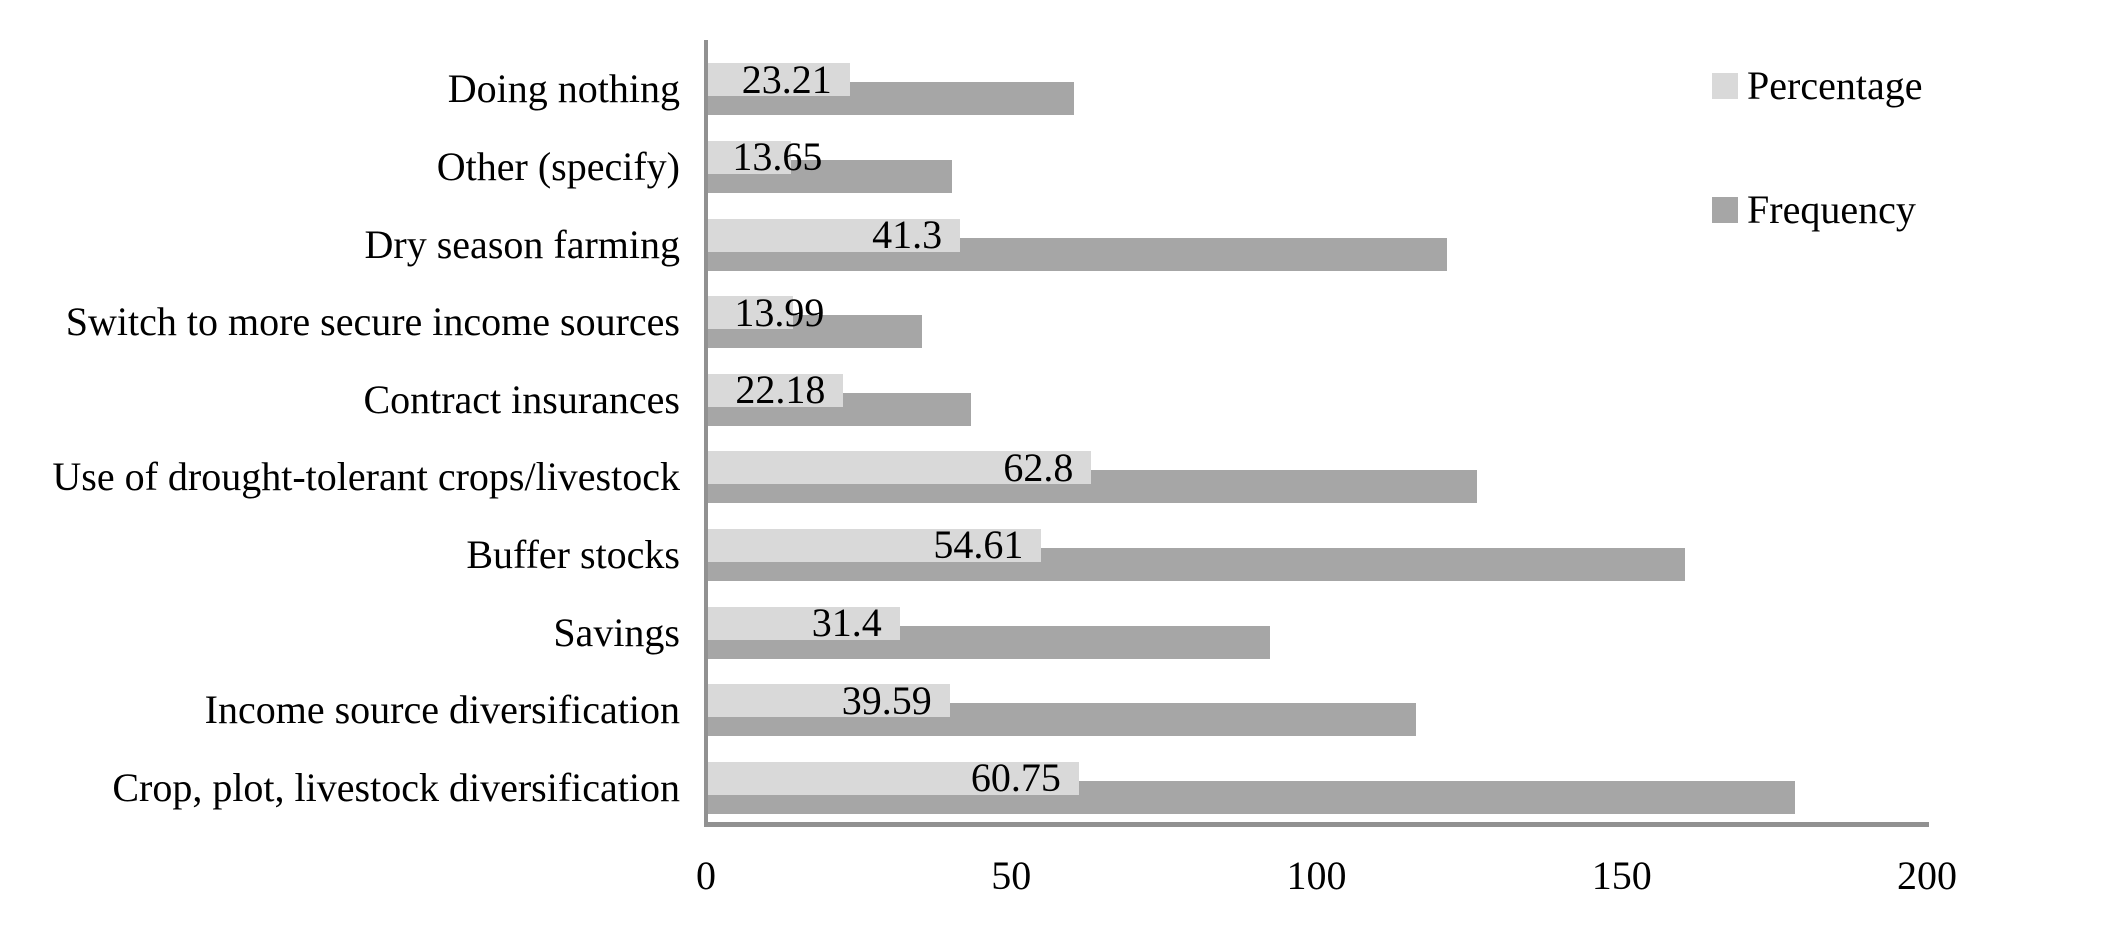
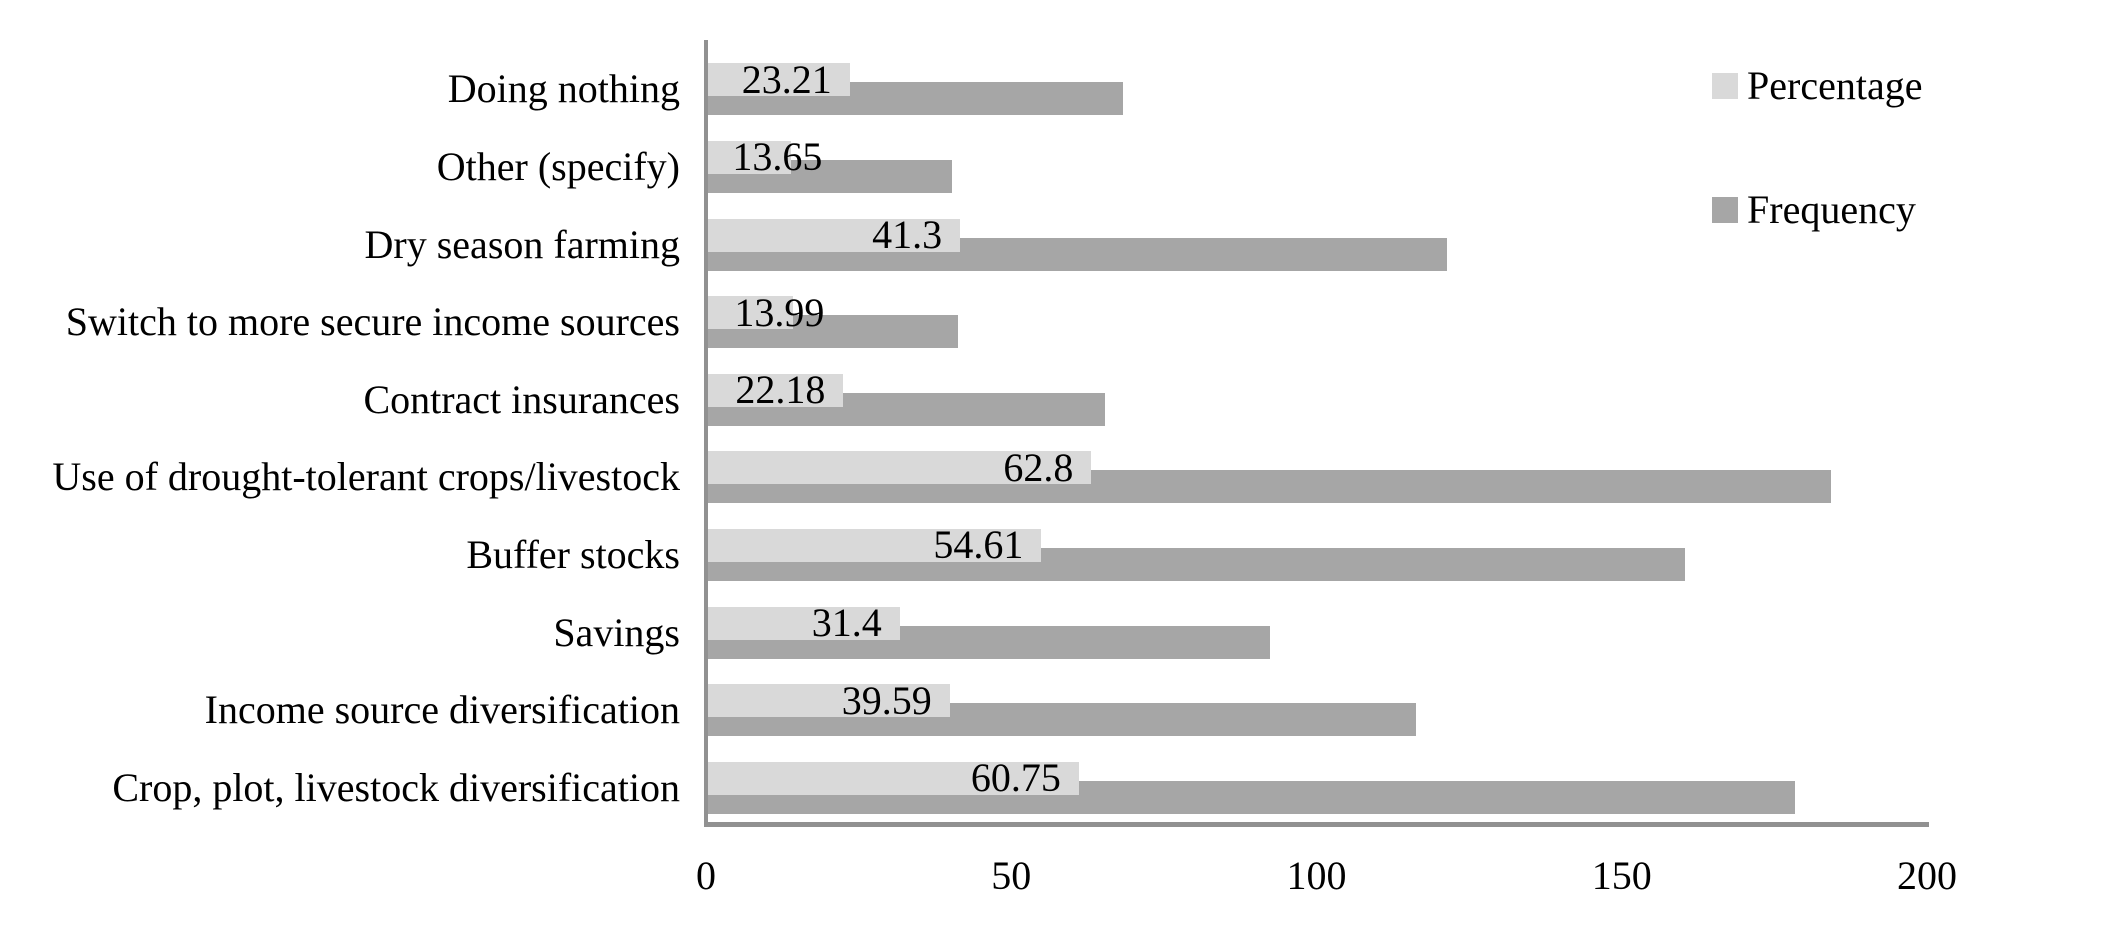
Frequency/Doing nothing: 60 -> 68
Frequency/Switch to more secure income sources: 35 -> 41
Frequency/Contract insurances: 43 -> 65
Frequency/Use of drought-tolerant crops/livestock: 126 -> 184
